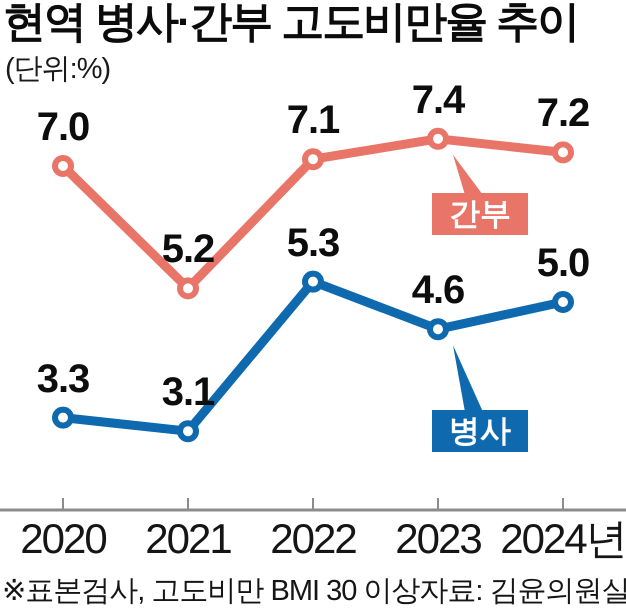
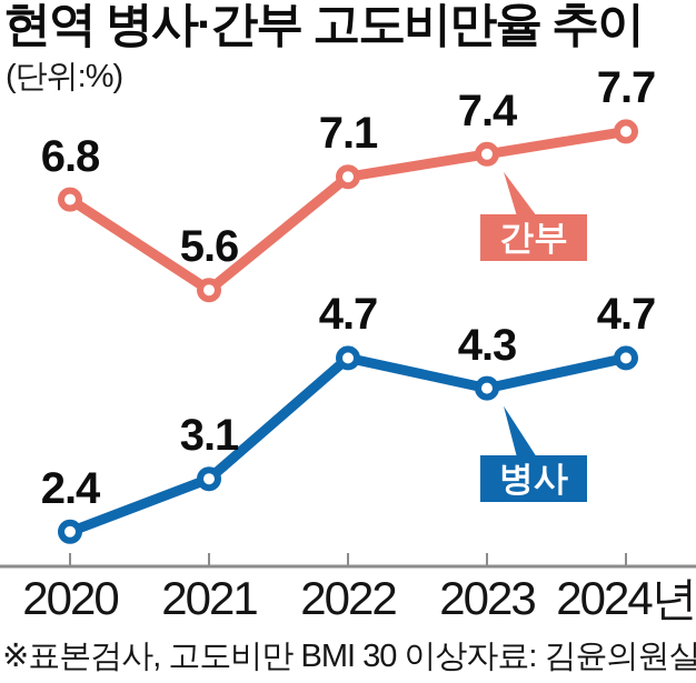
간부/2020: 7.0 -> 6.8
병사/2020: 3.3 -> 2.4
간부/2021: 5.2 -> 5.6
병사/2022: 5.3 -> 4.7
병사/2023: 4.6 -> 4.3
간부/2024년: 7.2 -> 7.7
병사/2024년: 5.0 -> 4.7
